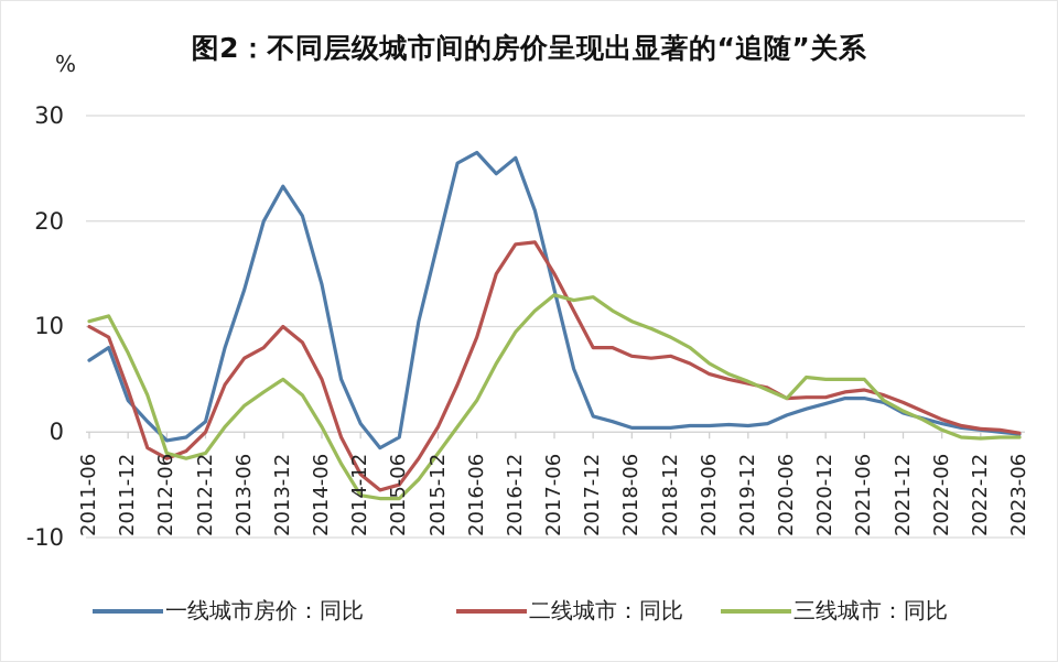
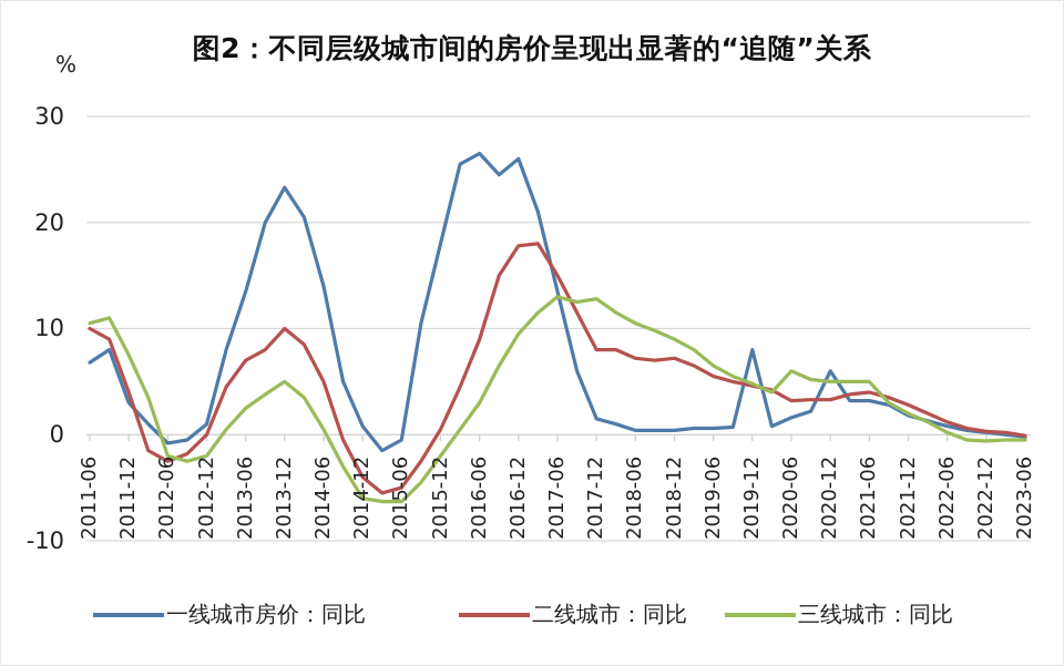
一线城市房价：同比/2019-12: 1 -> 8
三线城市：同比/2020-06: 3 -> 6
一线城市房价：同比/2020-12: 3 -> 6
